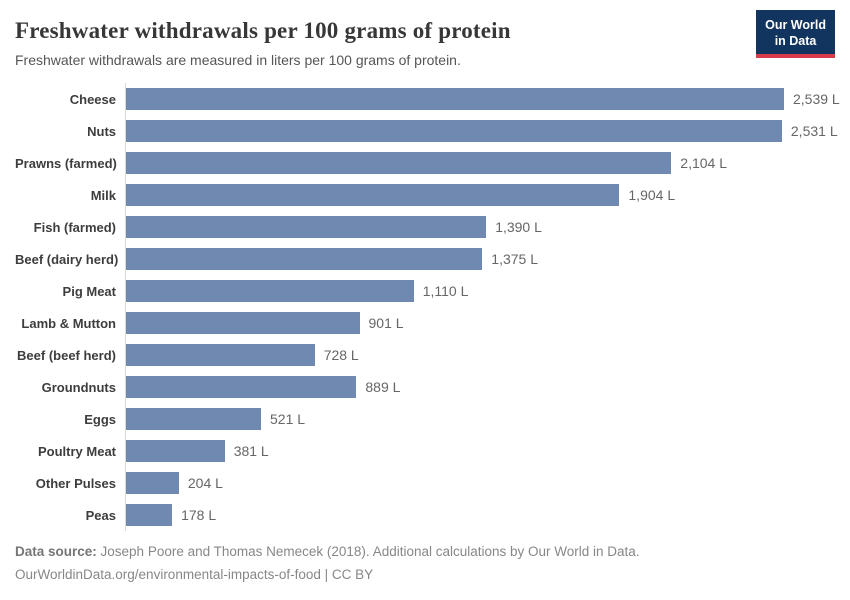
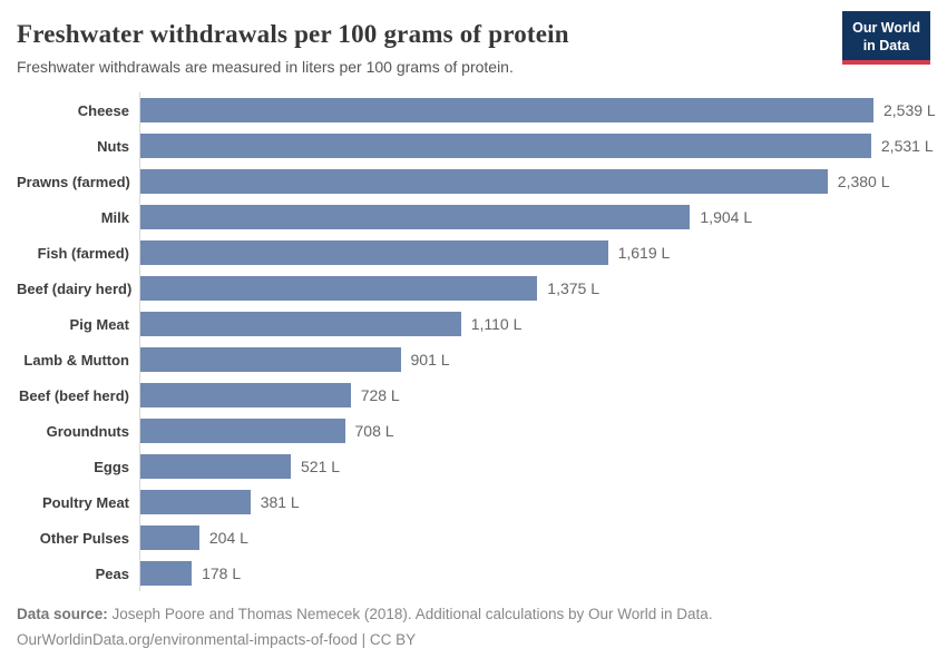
Prawns (farmed): 2,104 -> 2,380
Fish (farmed): 1,390 -> 1,619
Groundnuts: 889 -> 708
